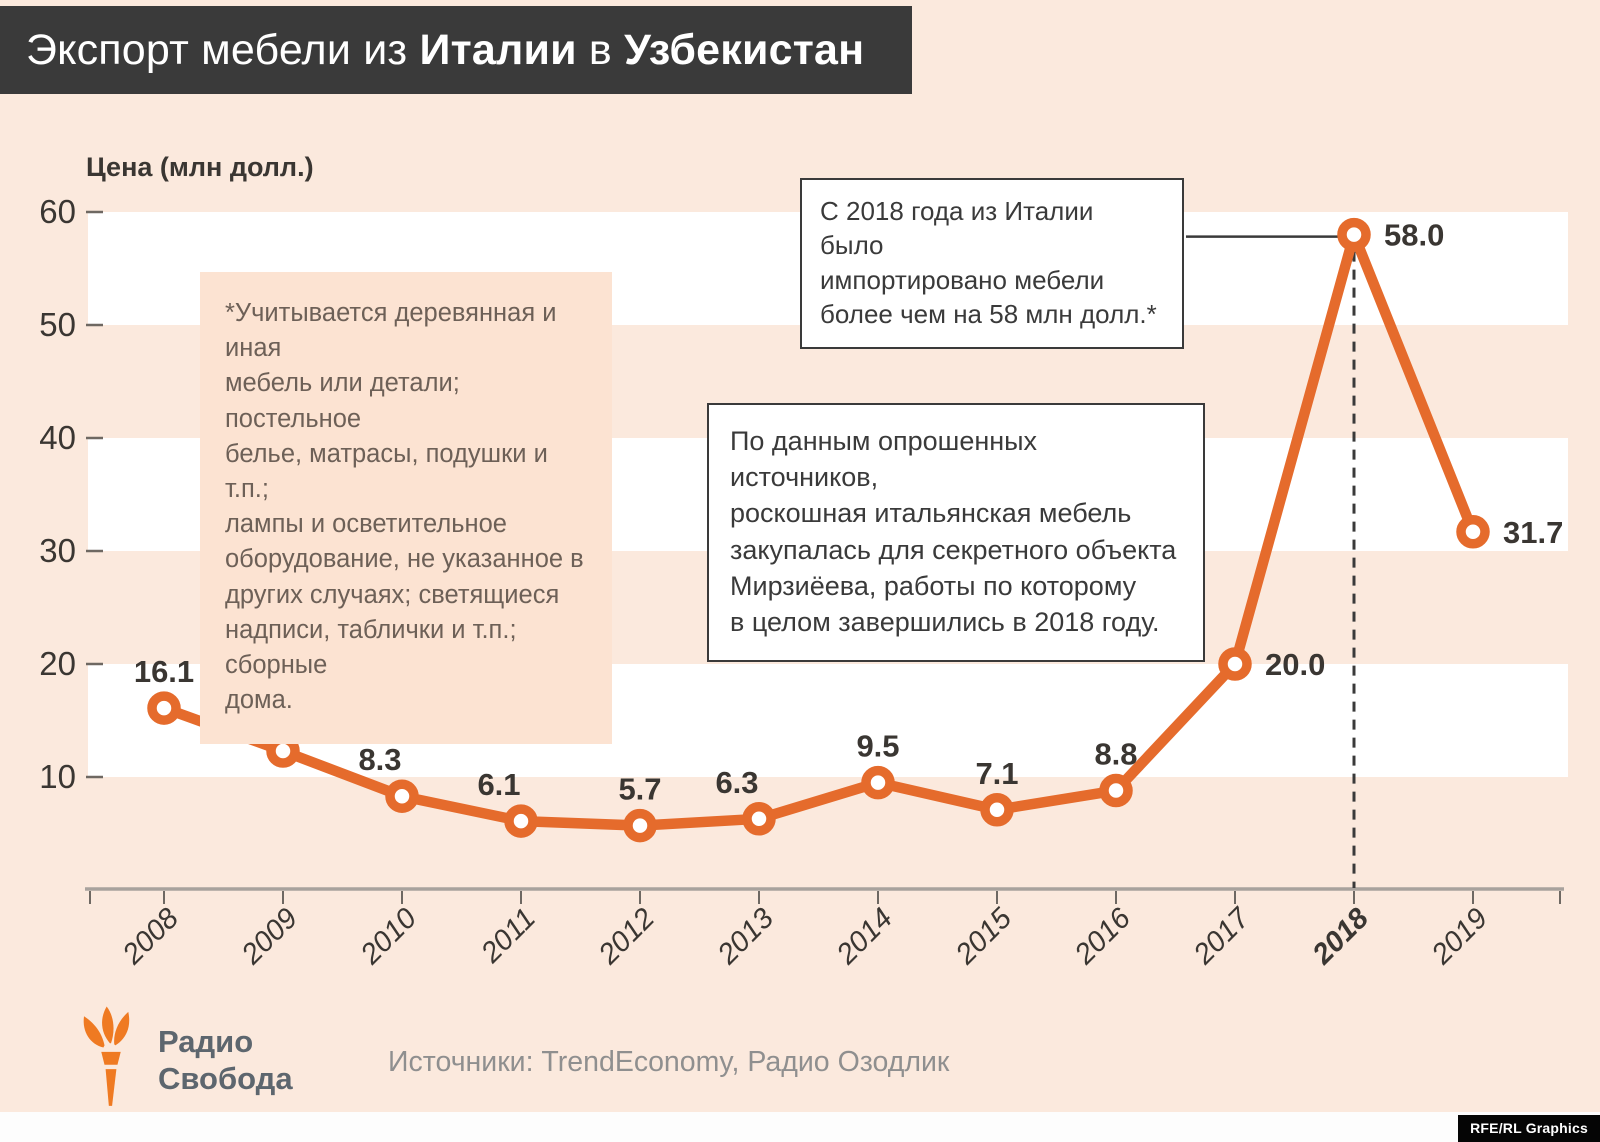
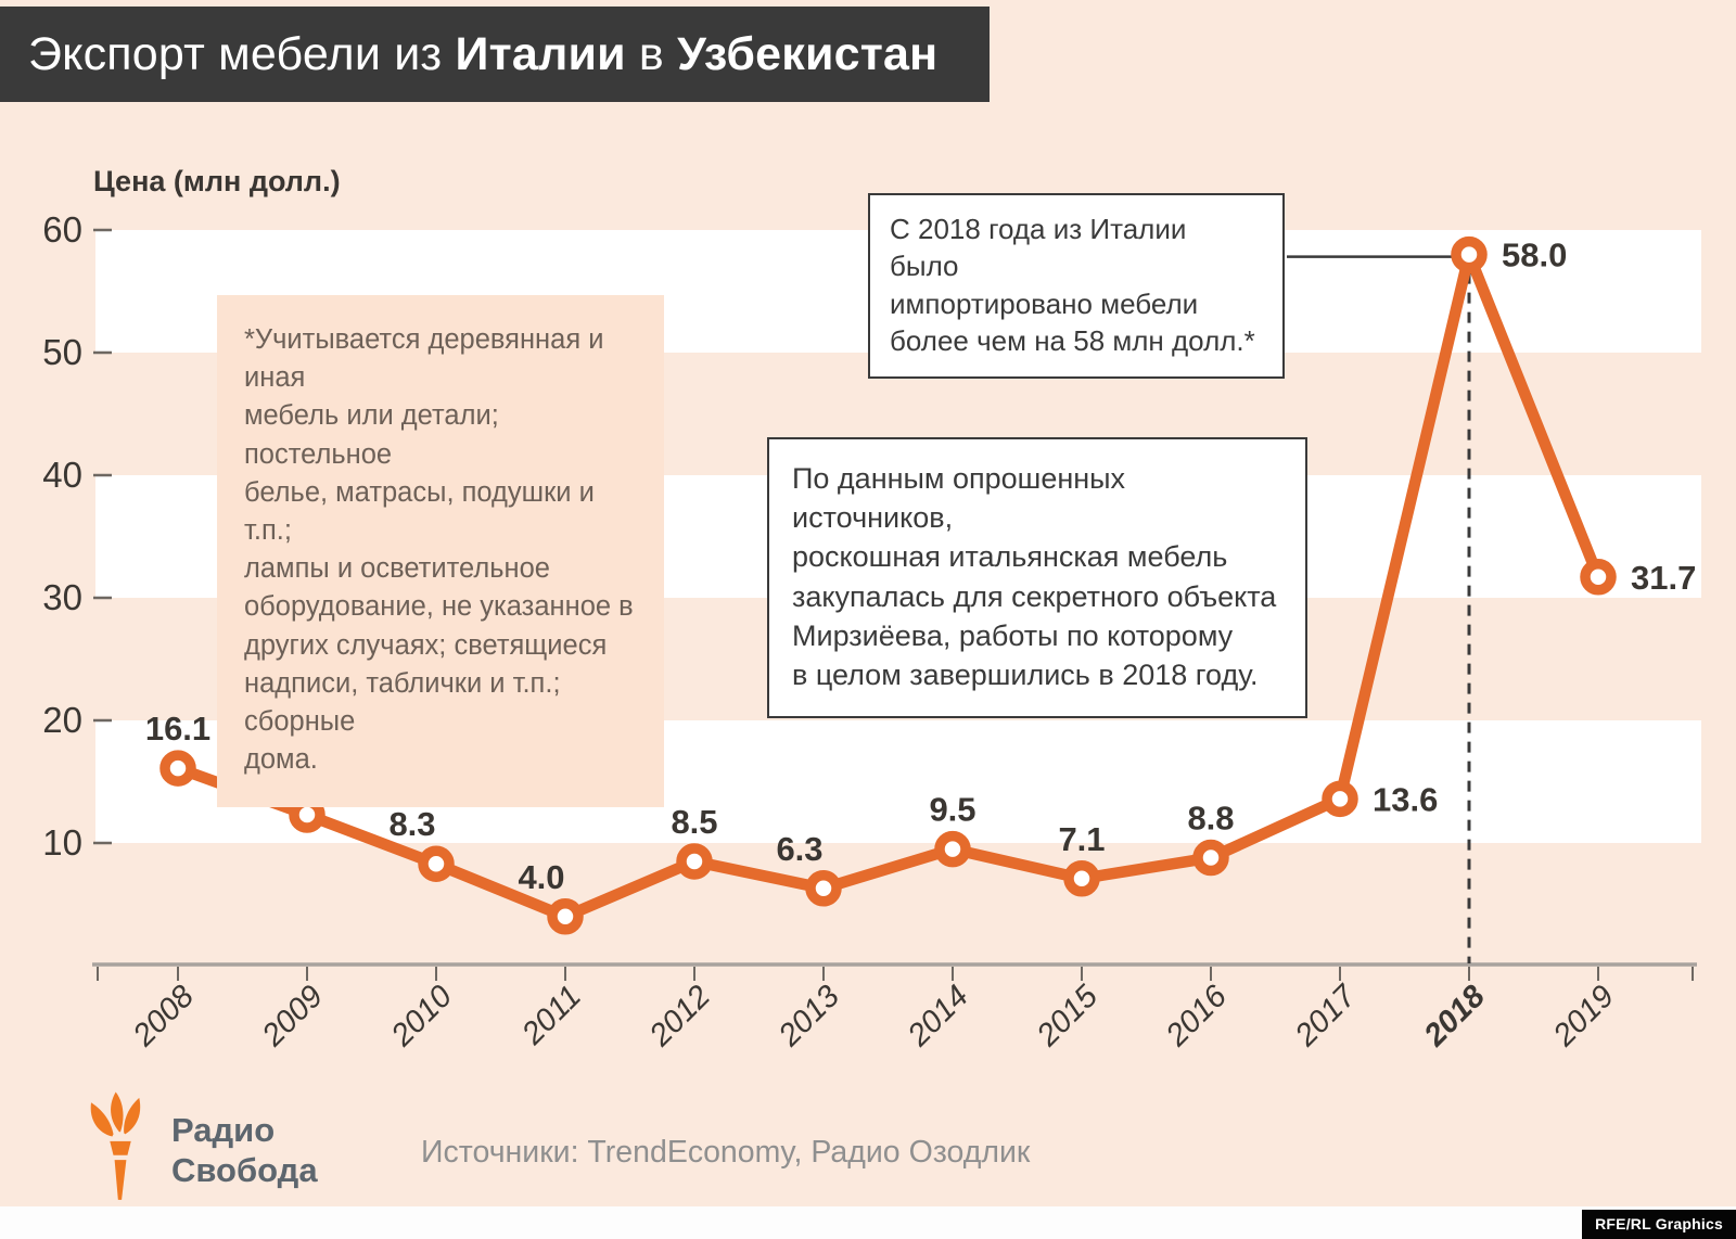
2011: 6.1 -> 4.0
2012: 5.7 -> 8.5
2017: 20.0 -> 13.6
